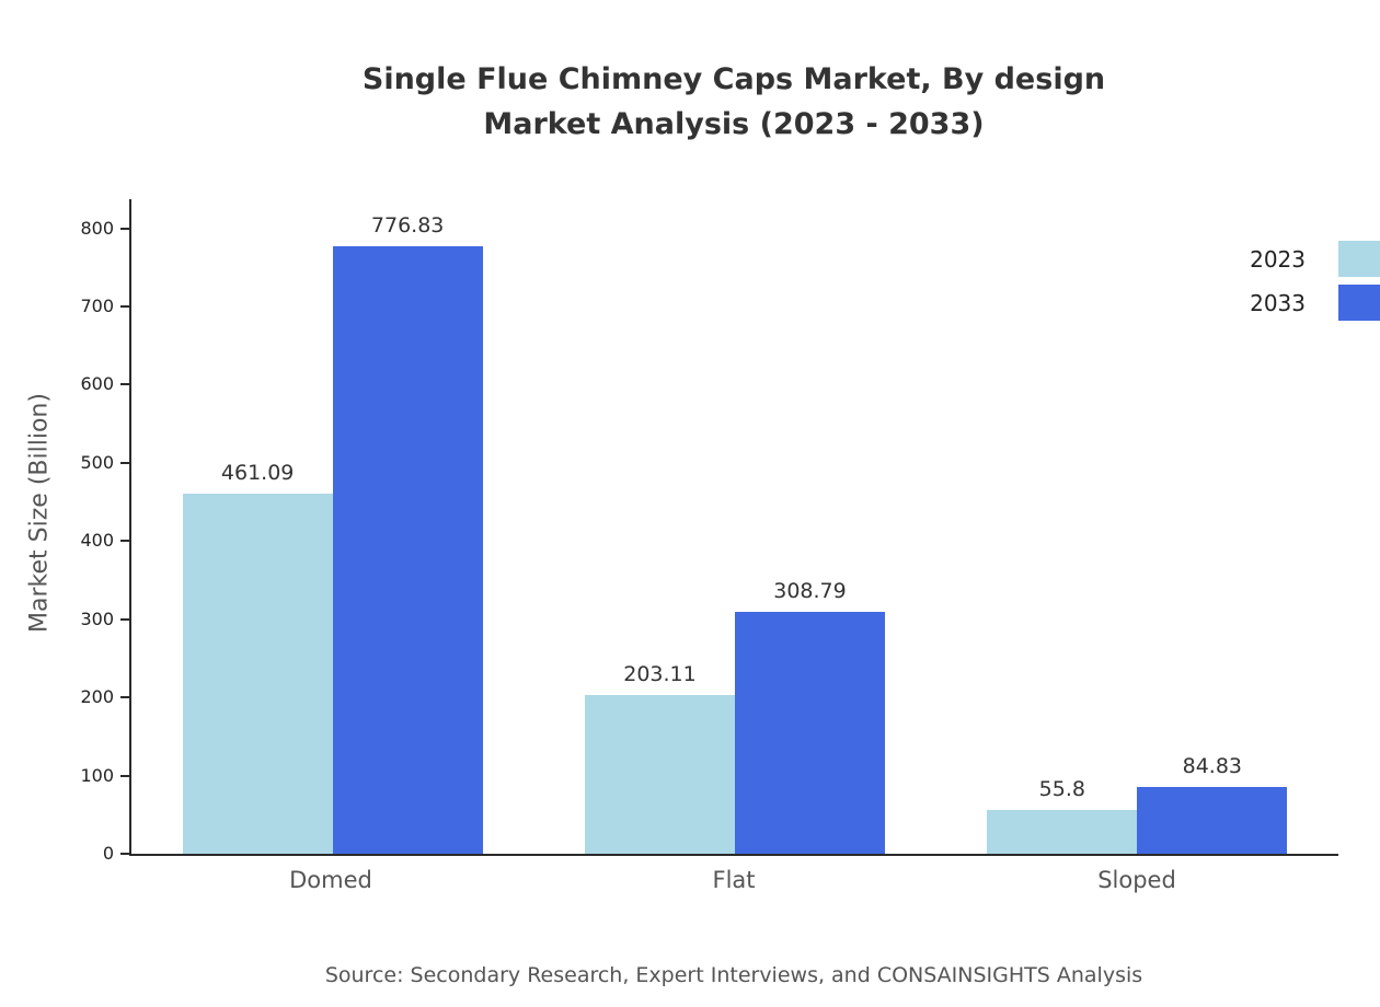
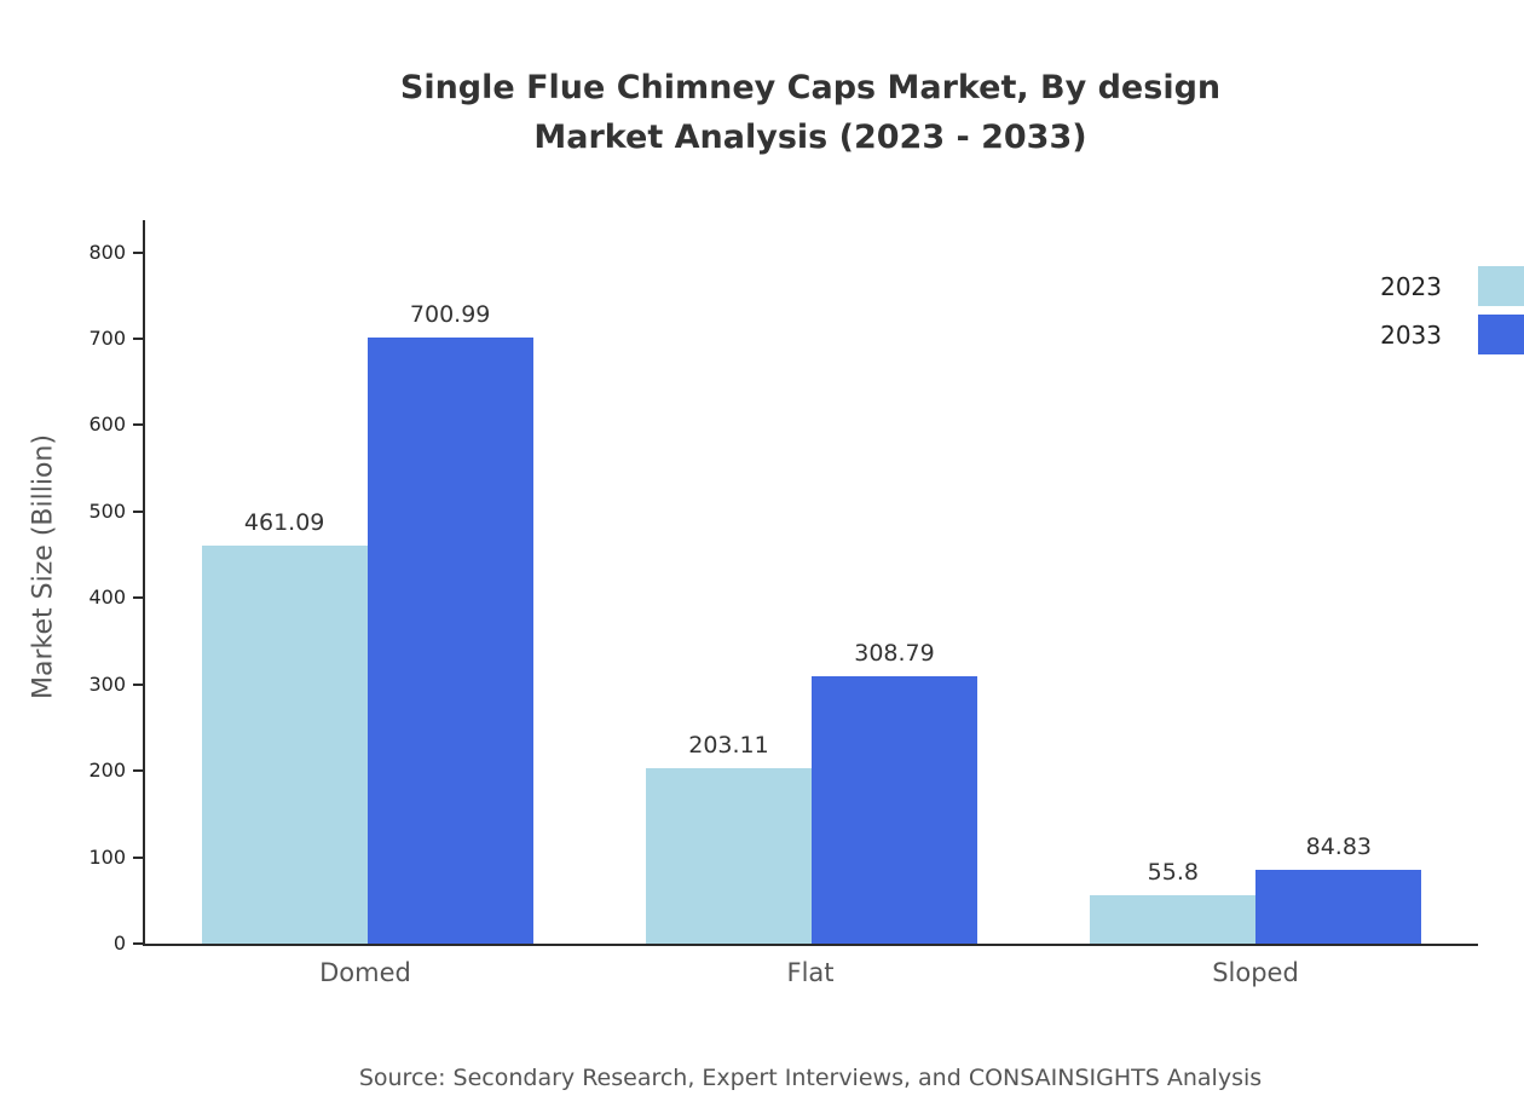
2033/Domed: 776.83 -> 700.99
